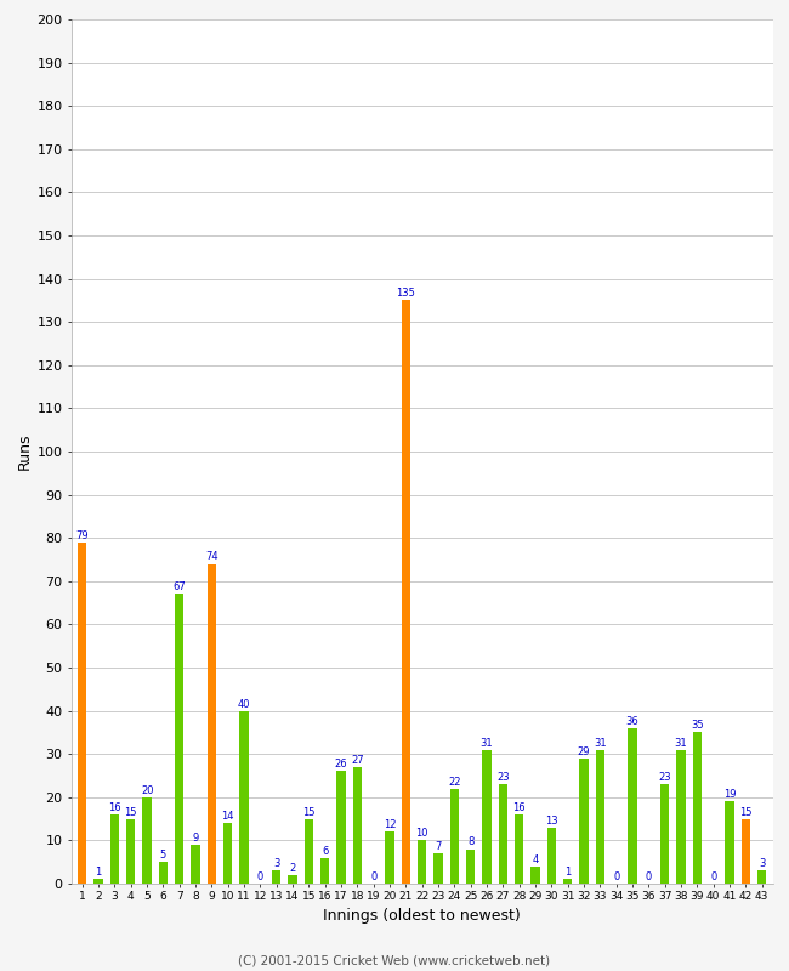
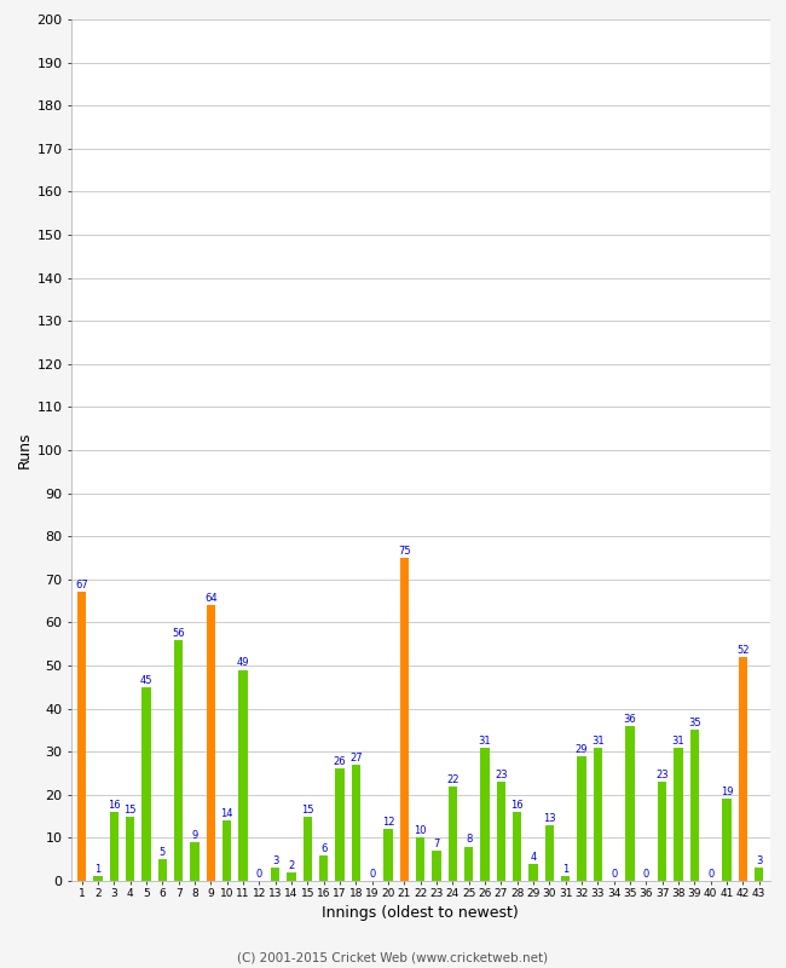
1: 79 -> 67
5: 20 -> 45
7: 67 -> 56
9: 74 -> 64
11: 40 -> 49
21: 135 -> 75
42: 15 -> 52
